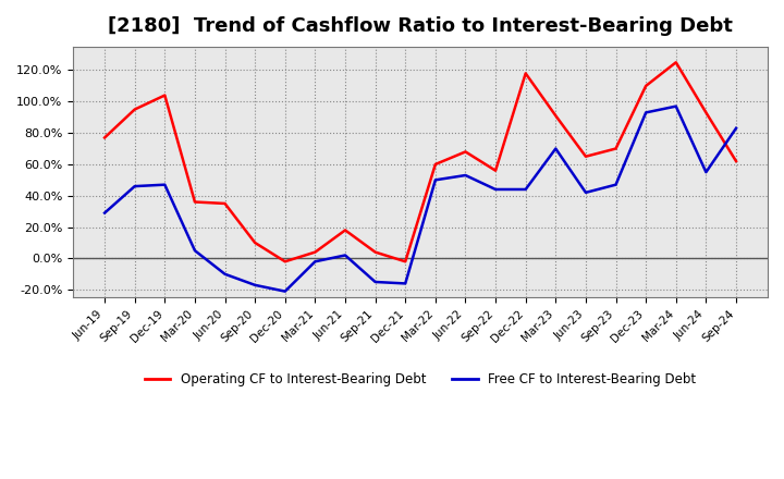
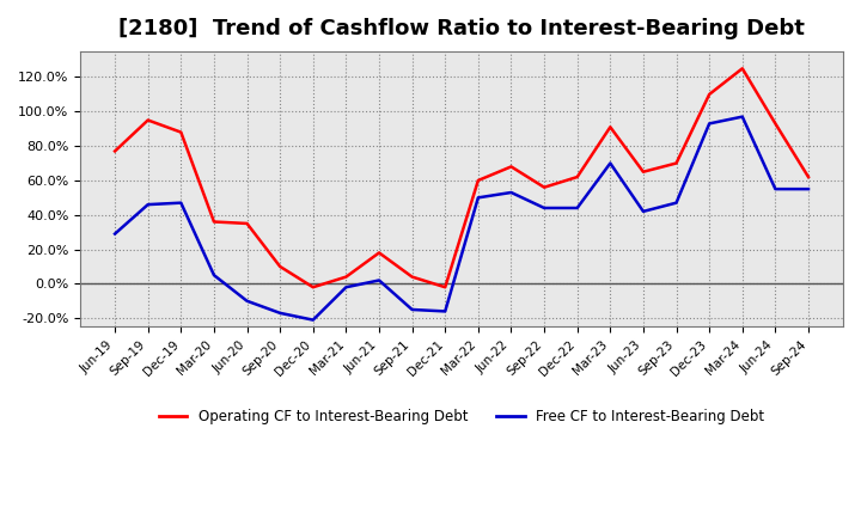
Operating CF to Interest-Bearing Debt/Dec-19: 104% -> 88%
Operating CF to Interest-Bearing Debt/Dec-22: 118% -> 62%
Free CF to Interest-Bearing Debt/Sep-24: 83% -> 55%
